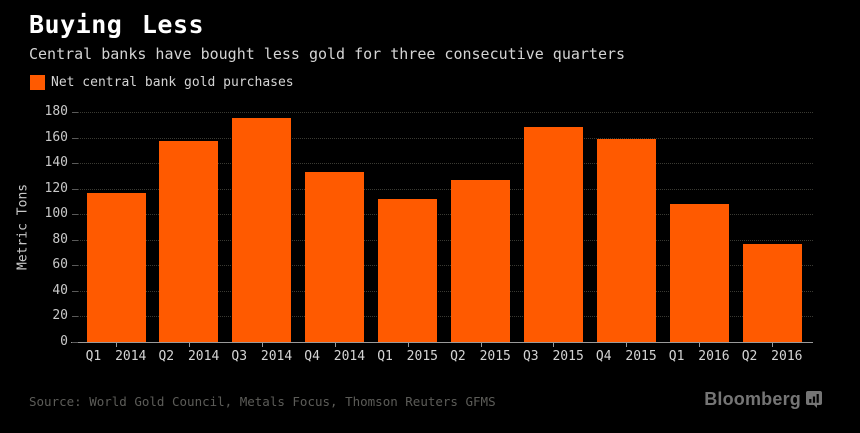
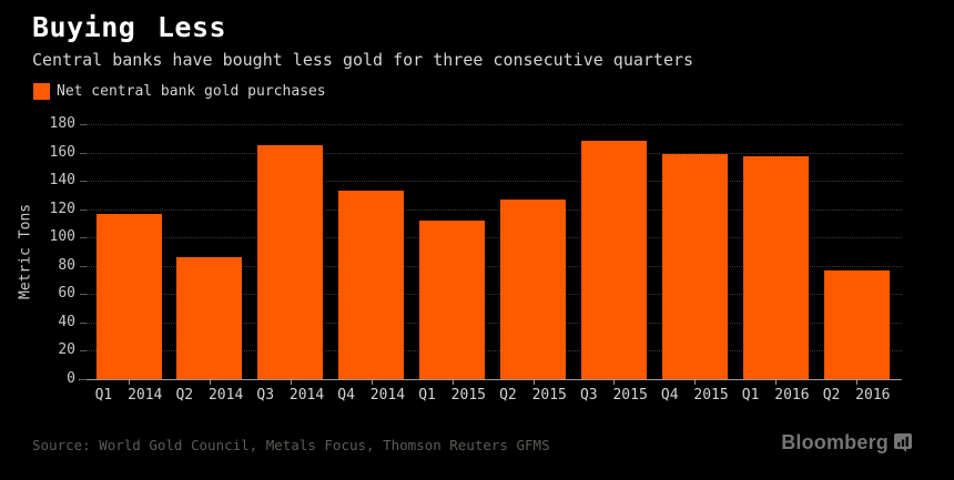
Q2 2014: 157 -> 86
Q3 2014: 175 -> 165
Q1 2016: 108 -> 157
